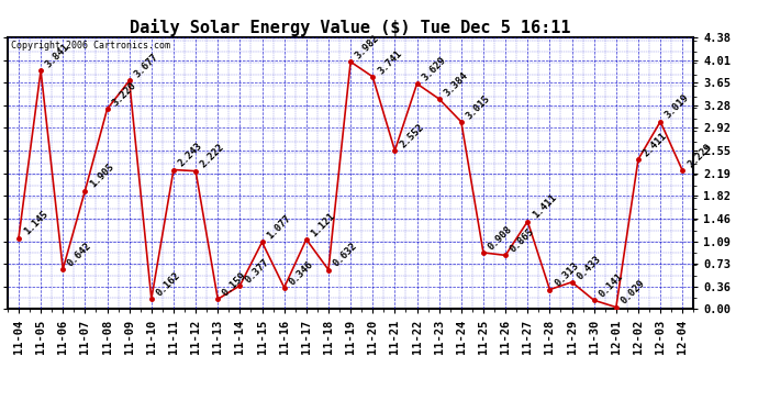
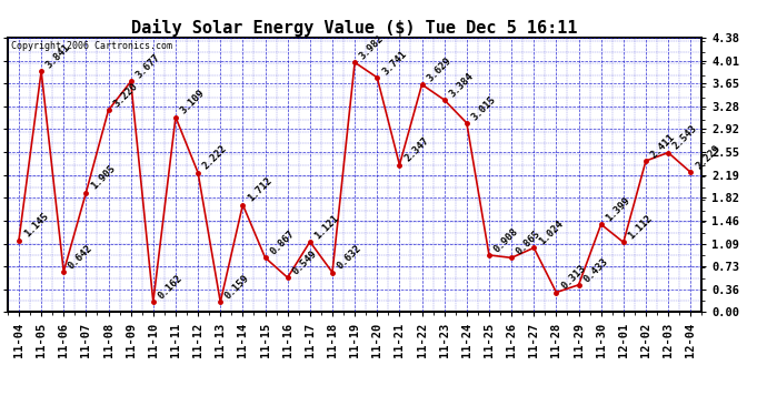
11-11: 2.243 -> 3.109
11-14: 0.377 -> 1.712
11-15: 1.077 -> 0.867
11-16: 0.346 -> 0.549
11-21: 2.552 -> 2.347
11-27: 1.411 -> 1.024
11-30: 0.141 -> 1.399
12-01: 0.029 -> 1.112
12-03: 3.019 -> 2.543
